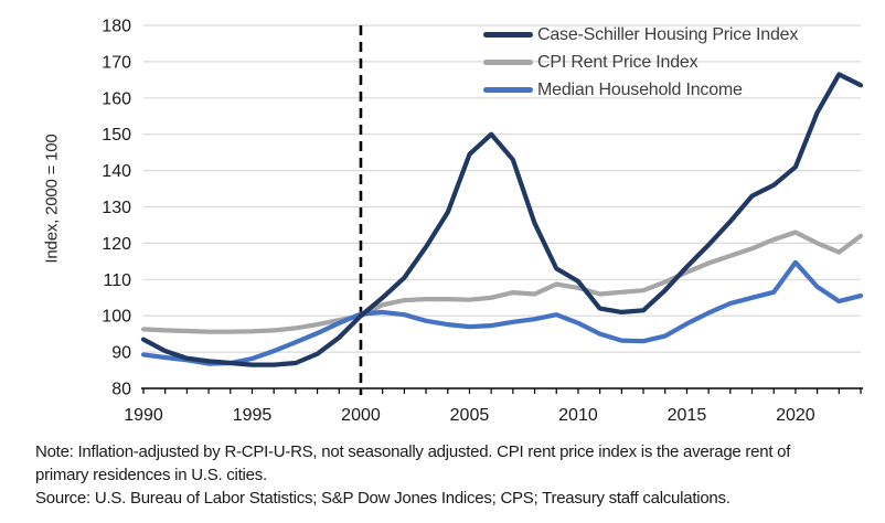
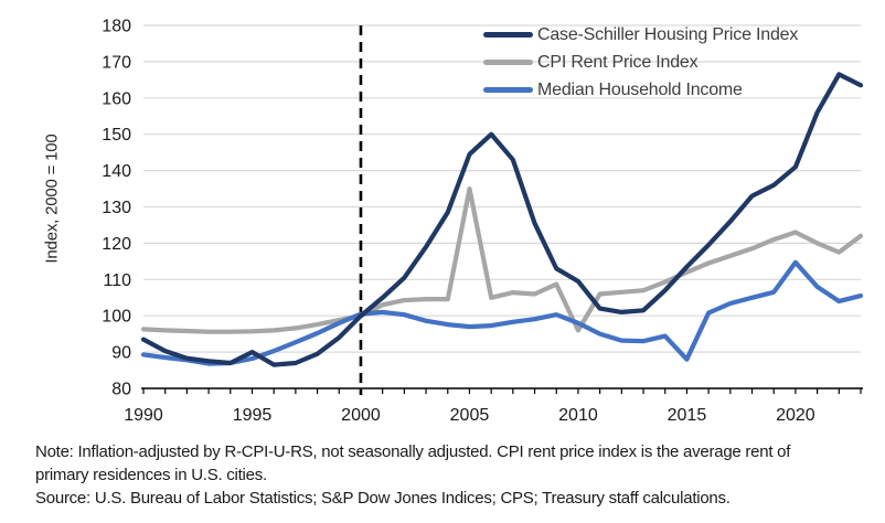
Case-Schiller Housing Price Index/1995: 86 -> 90
CPI Rent Price Index/2005: 104 -> 135
CPI Rent Price Index/2010: 108 -> 96
Median Household Income/2015: 98 -> 88
